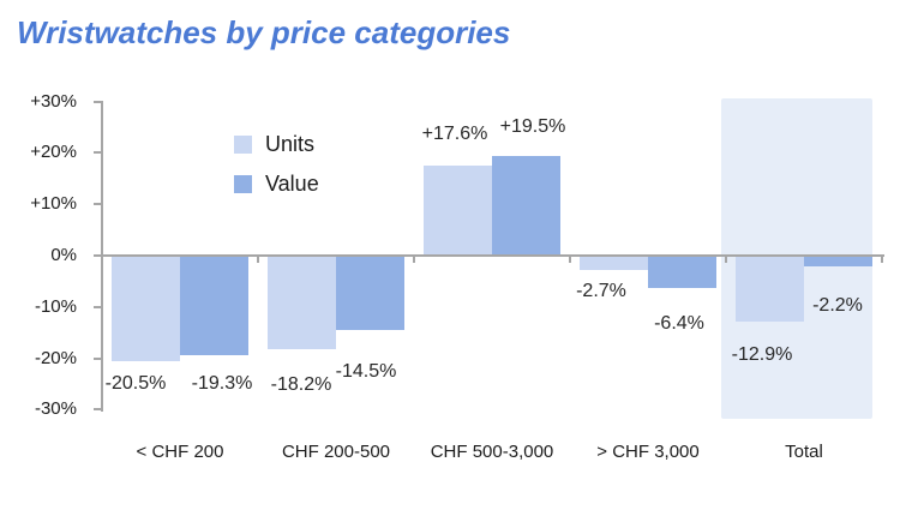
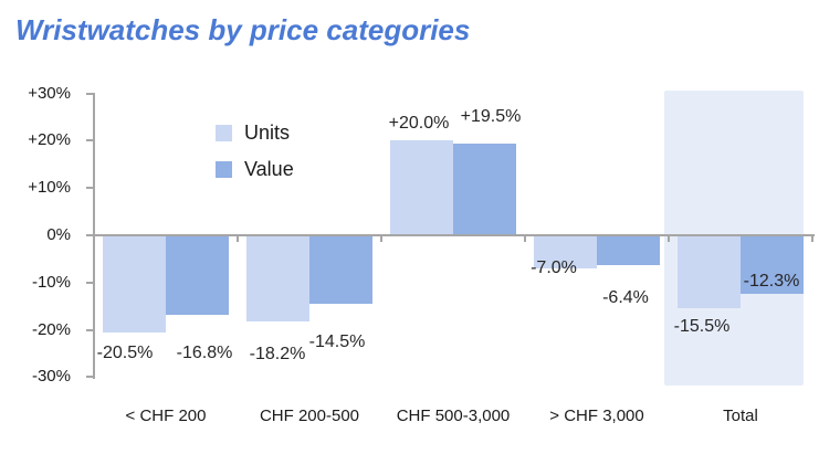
Value/< CHF 200: -19.3% -> -16.8%
Units/CHF 500-3,000: +17.6% -> +20.0%
Units/> CHF 3,000: -2.7% -> -7.0%
Units/Total: -12.9% -> -15.5%
Value/Total: -2.2% -> -12.3%
